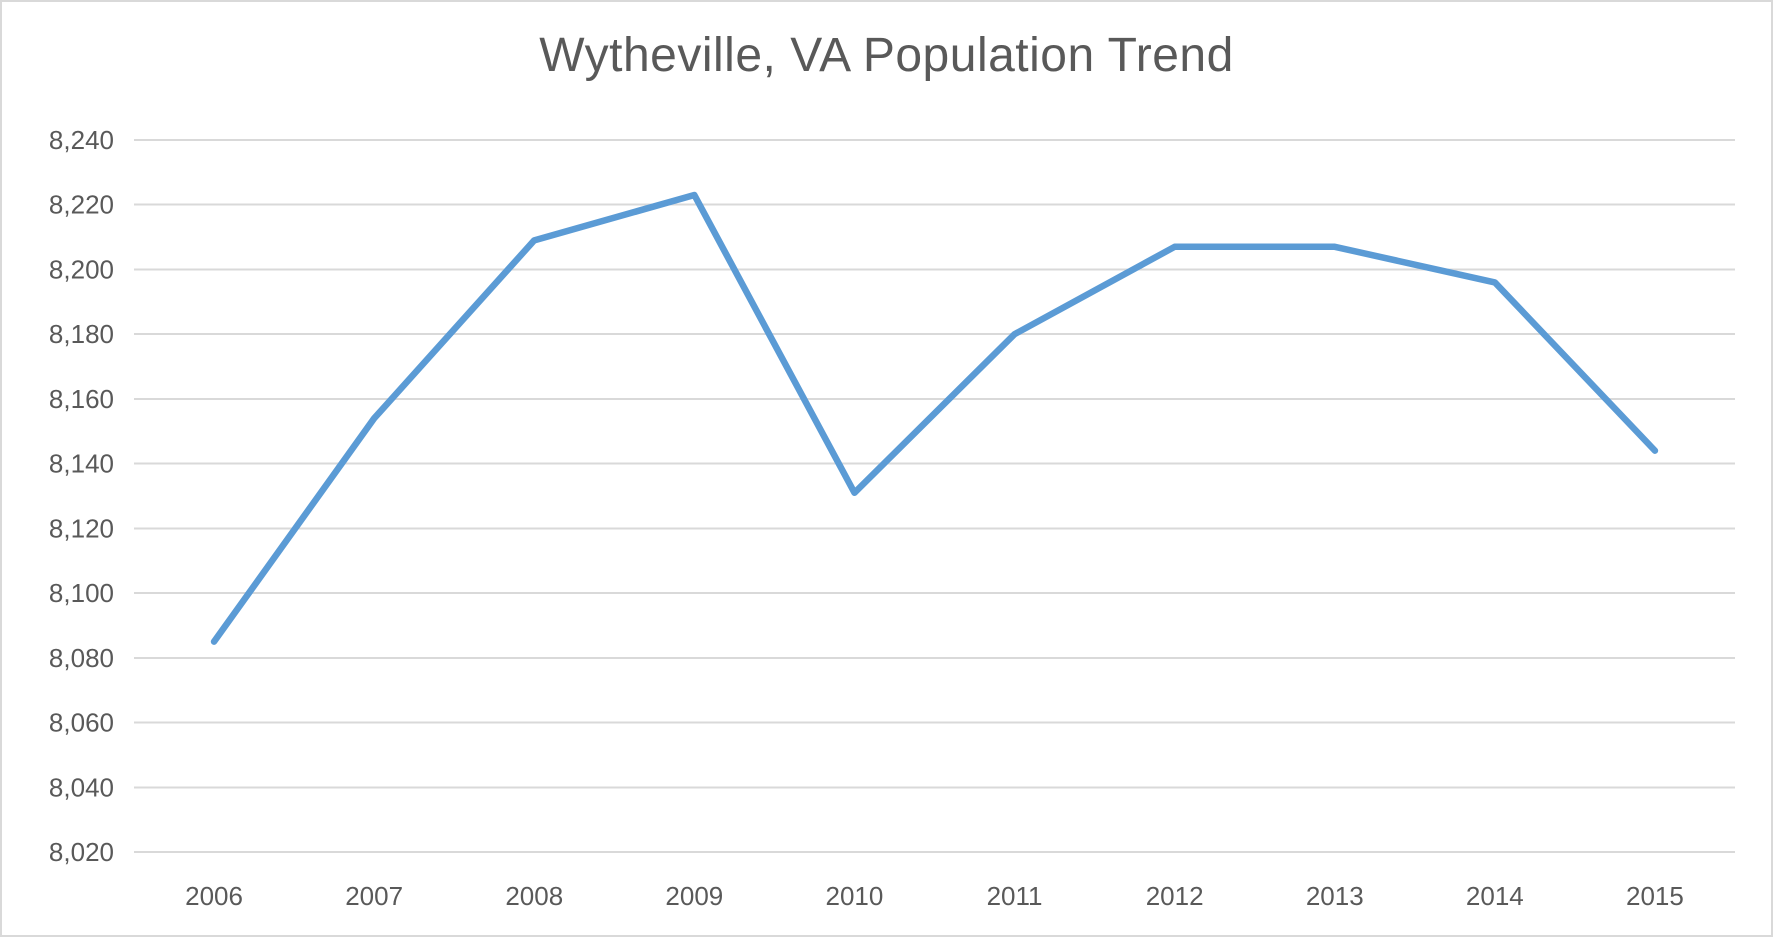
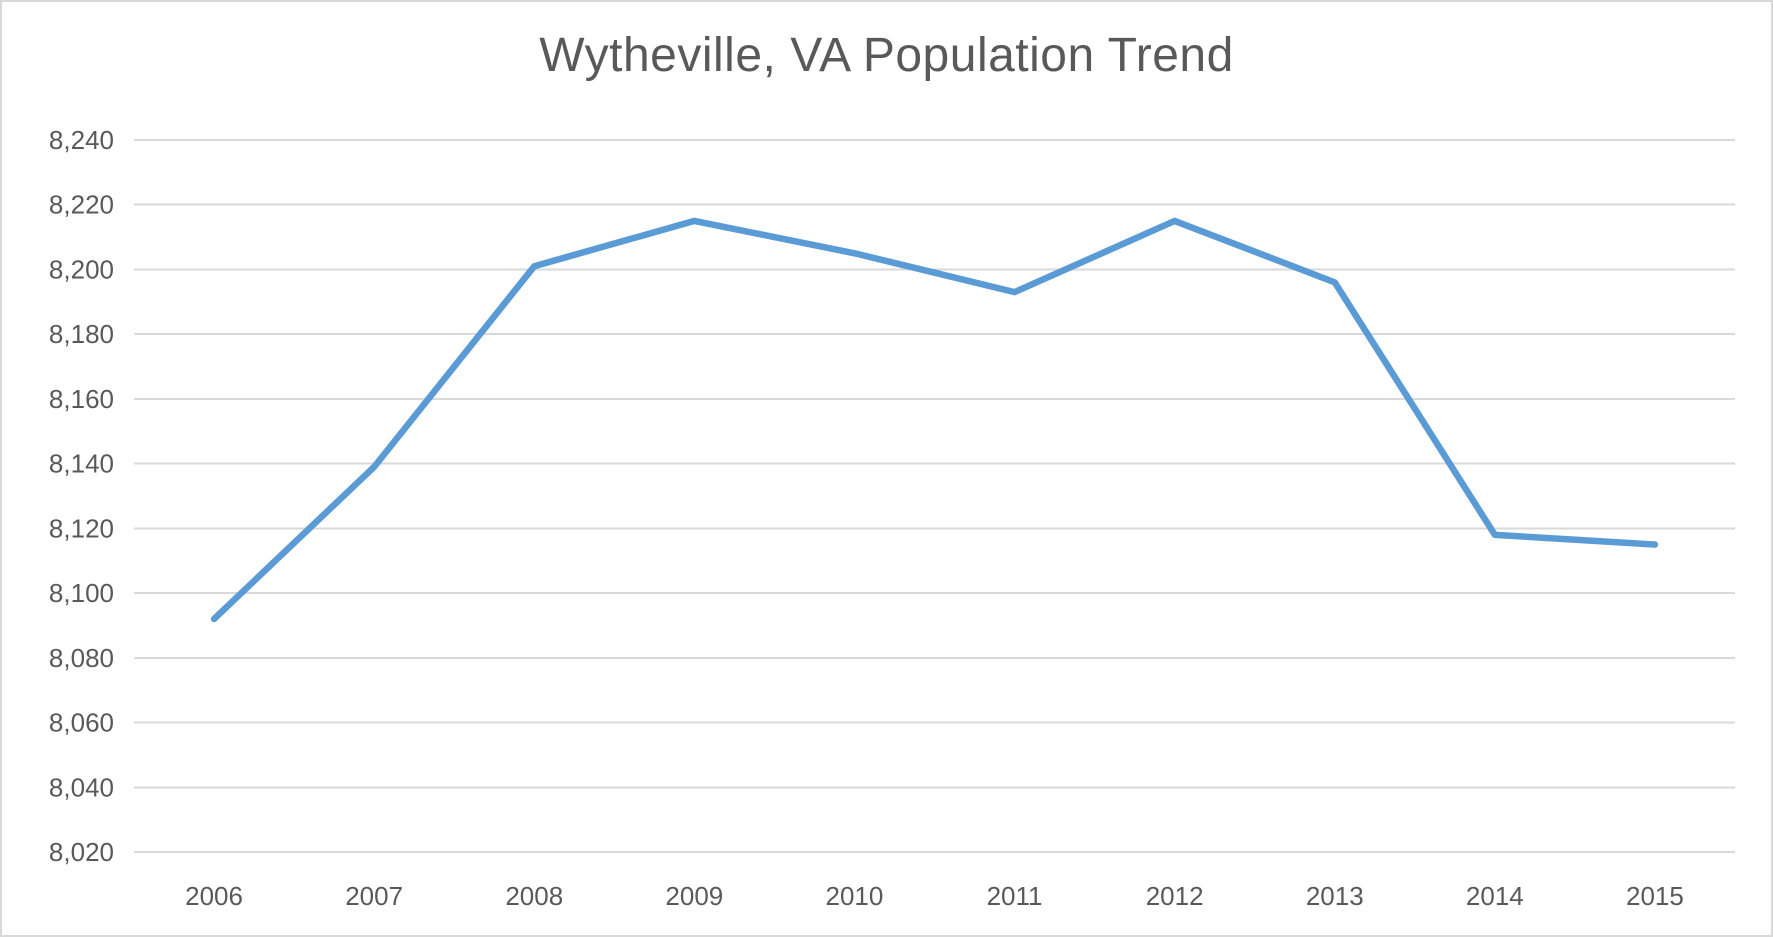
2006: 8085 -> 8092
2007: 8154 -> 8139
2008: 8209 -> 8201
2009: 8223 -> 8215
2010: 8131 -> 8205
2011: 8180 -> 8193
2012: 8207 -> 8215
2013: 8207 -> 8196
2014: 8196 -> 8118
2015: 8144 -> 8115
